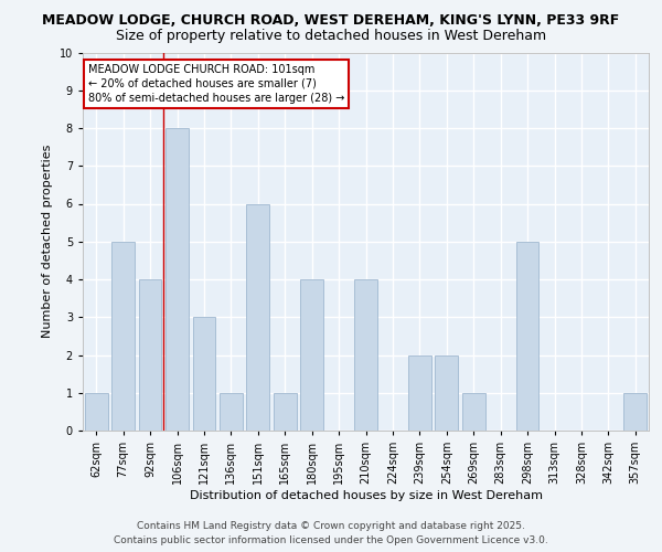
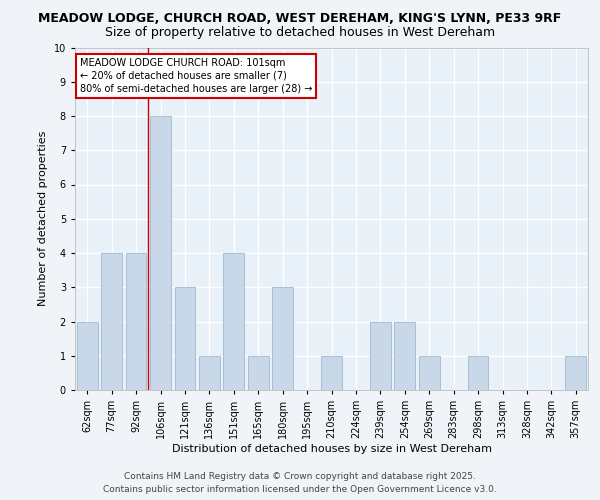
62sqm: 1 -> 2
77sqm: 5 -> 4
151sqm: 6 -> 4
180sqm: 4 -> 3
210sqm: 4 -> 1
298sqm: 5 -> 1
